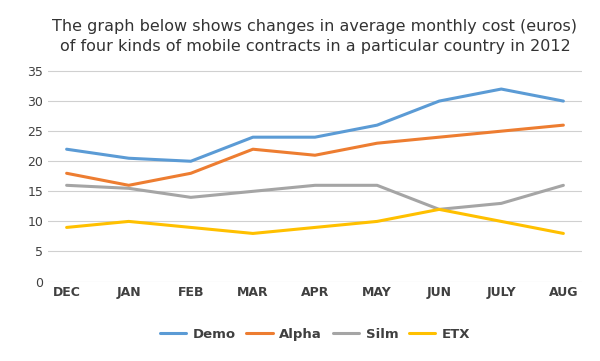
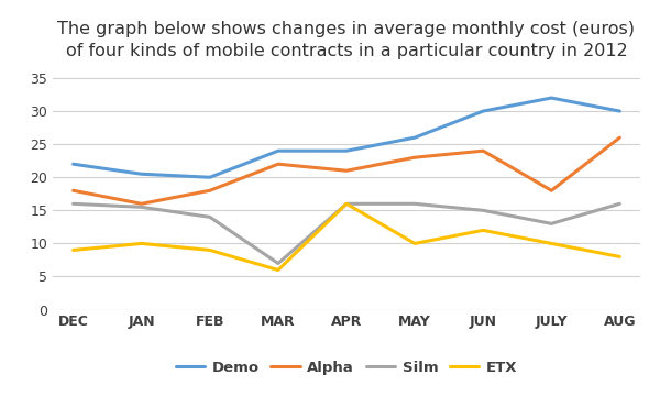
Silm/MAR: 15.0 -> 7.0
ETX/MAR: 8 -> 6
ETX/APR: 9 -> 16
Silm/JUN: 12.0 -> 15.0
Alpha/JULY: 25 -> 18
